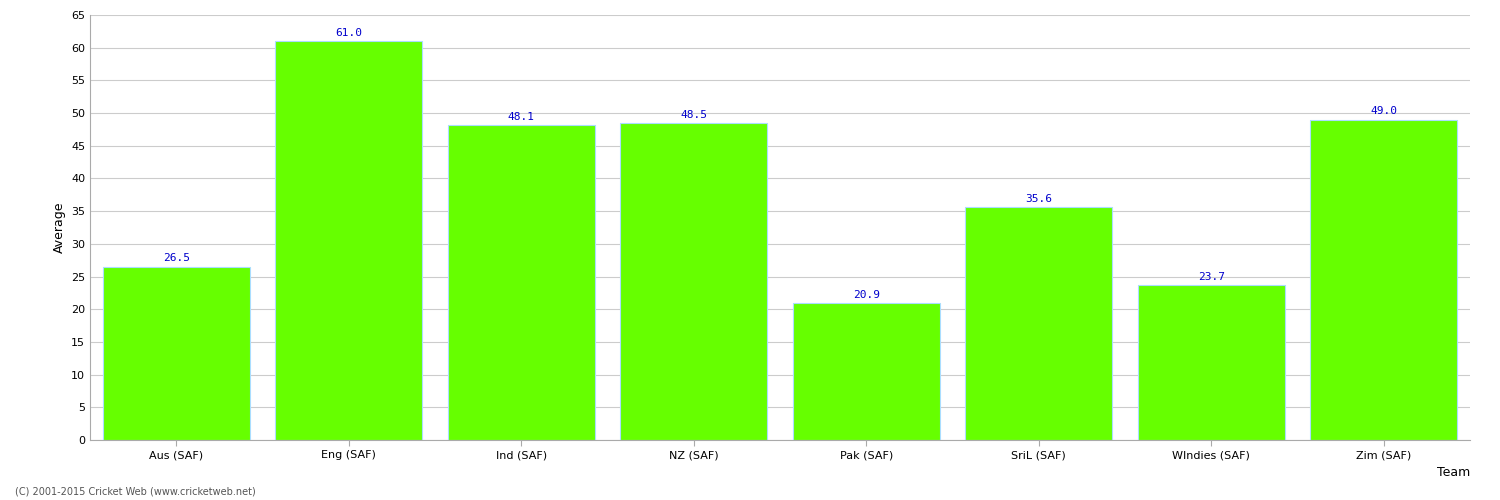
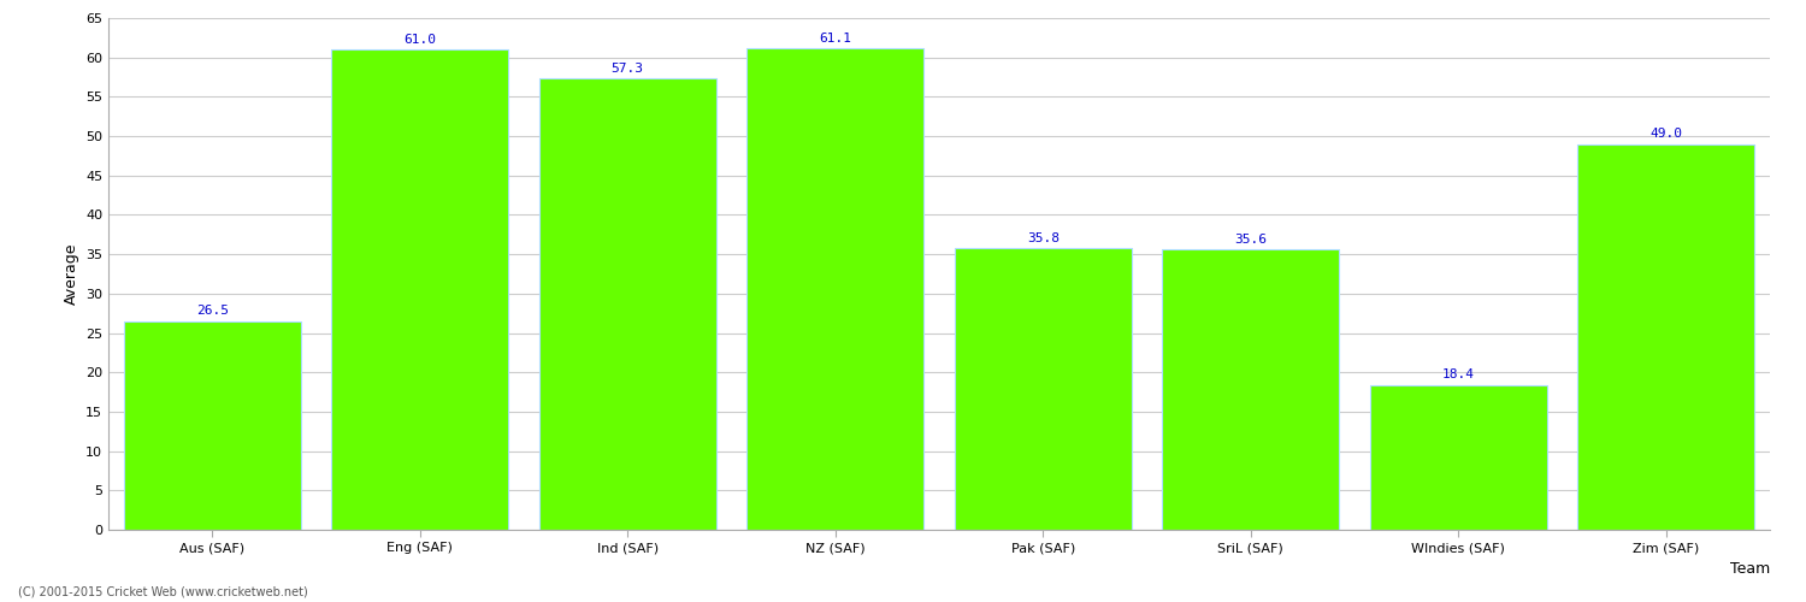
Ind (SAF): 48.1 -> 57.3
NZ (SAF): 48.5 -> 61.1
Pak (SAF): 20.9 -> 35.8
WIndies (SAF): 23.7 -> 18.4
